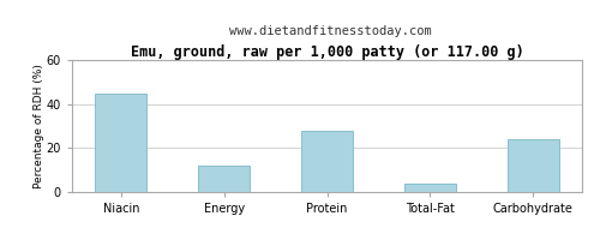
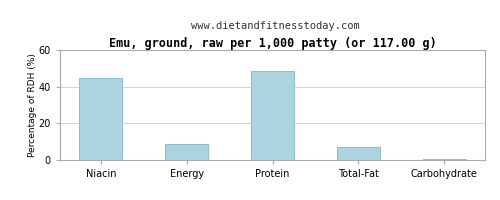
Energy: 12 -> 8
Protein: 28 -> 48
Total-Fat: 4 -> 7
Carbohydrate: 24 -> 0
